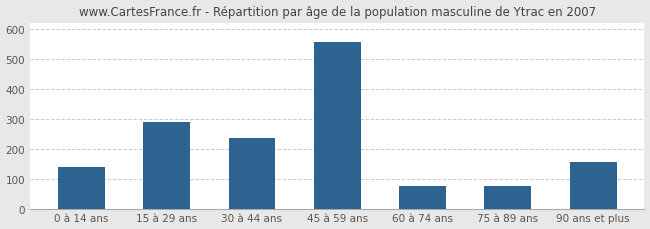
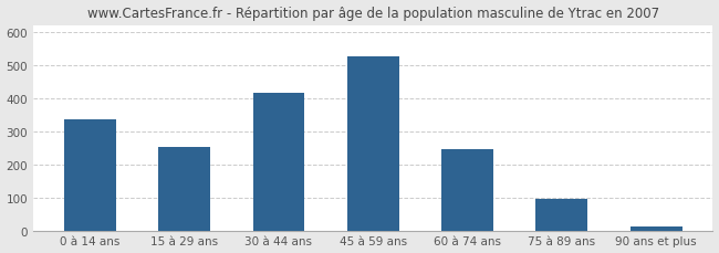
0 à 14 ans: 140 -> 335
15 à 29 ans: 290 -> 252
30 à 44 ans: 235 -> 415
45 à 59 ans: 555 -> 525
60 à 74 ans: 75 -> 246
75 à 89 ans: 75 -> 95
90 ans et plus: 155 -> 12
